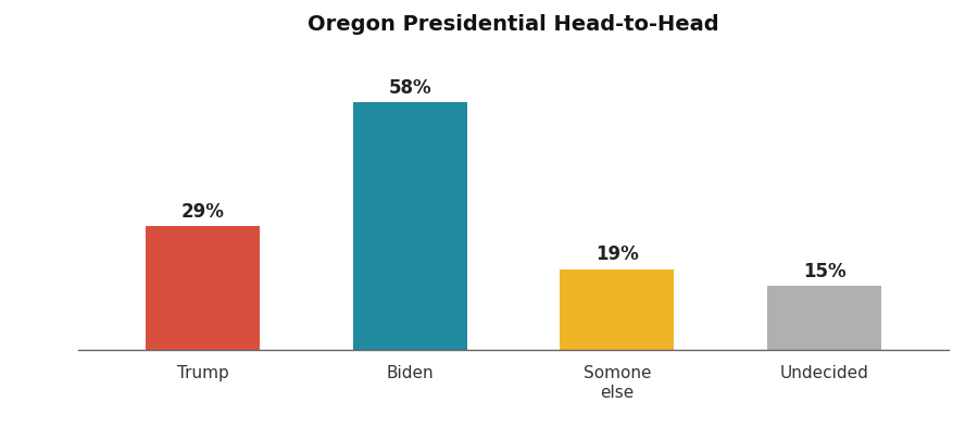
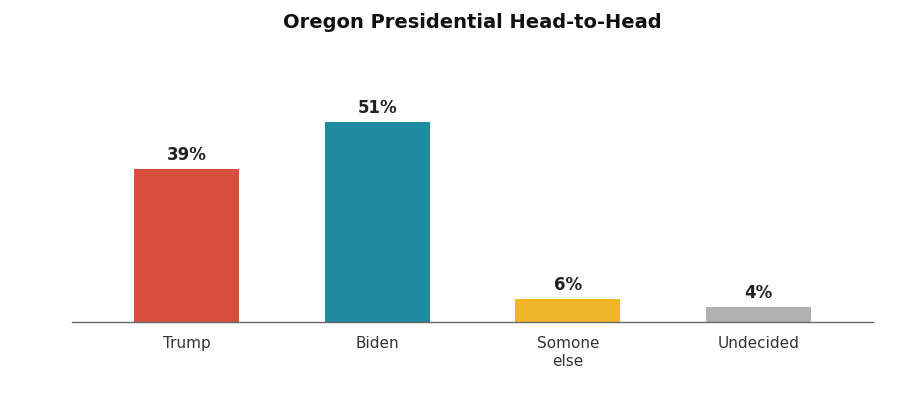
Trump: 29% -> 39%
Biden: 58% -> 51%
Somone else: 19% -> 6%
Undecided: 15% -> 4%
